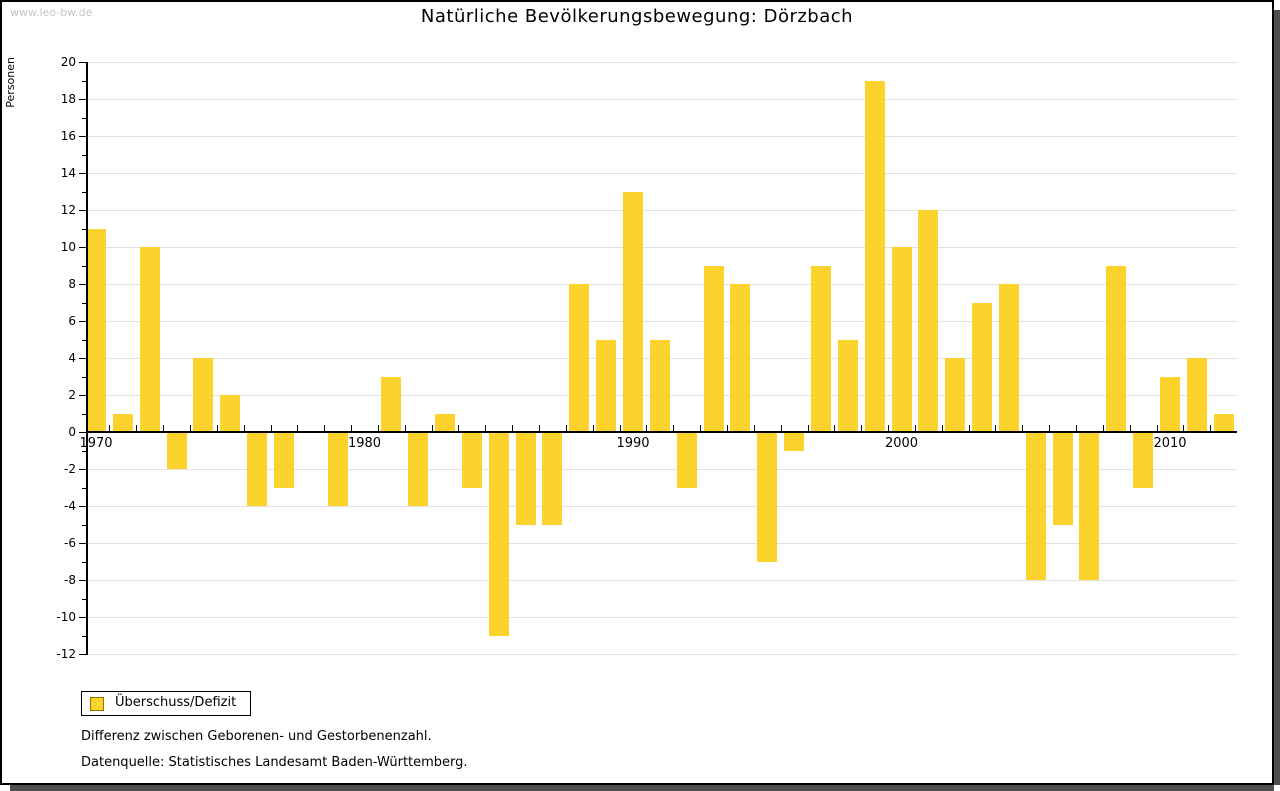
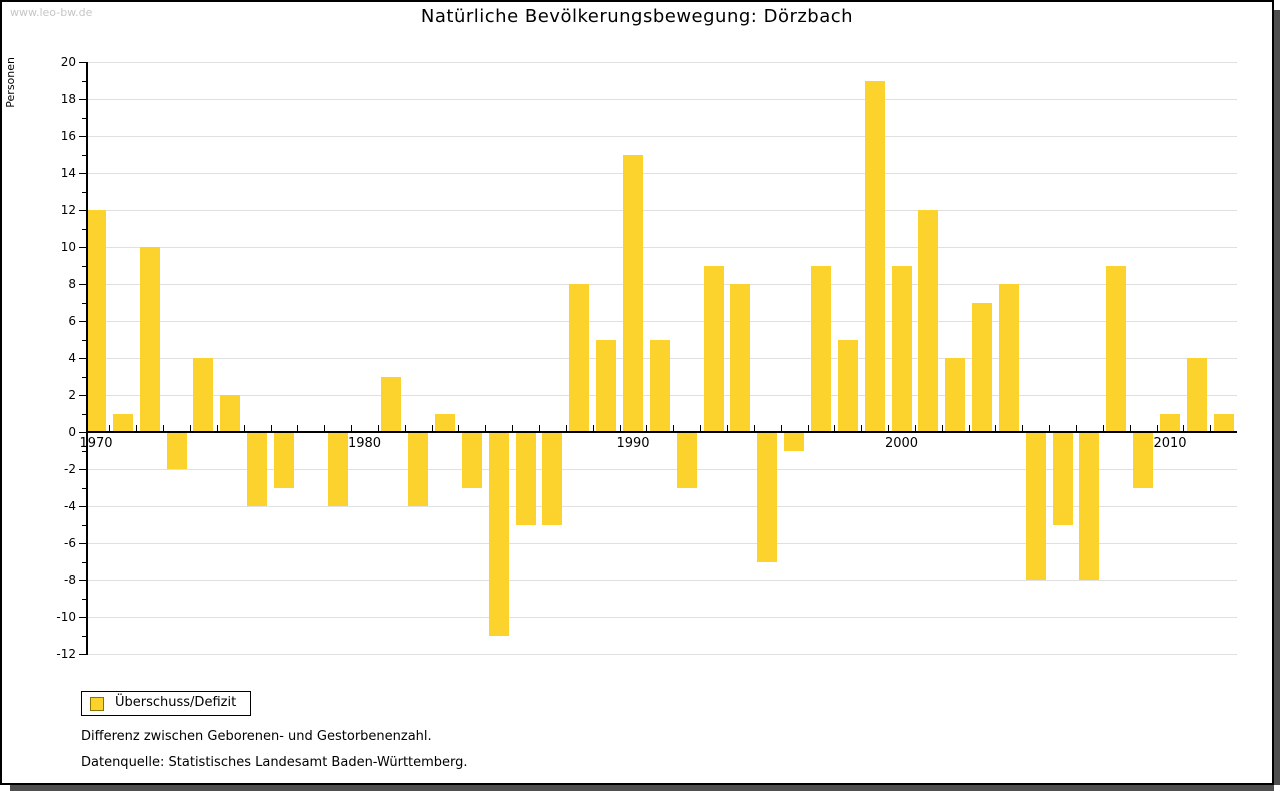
1970: 11 -> 12
1990: 13 -> 15
2000: 10 -> 9
2010: 3 -> 1
